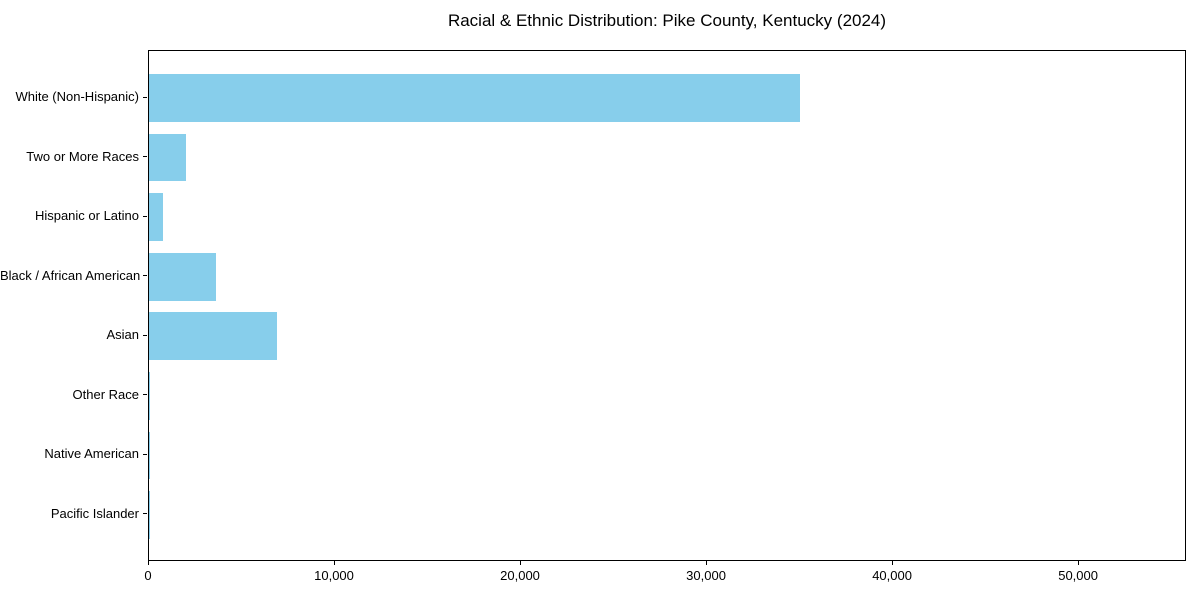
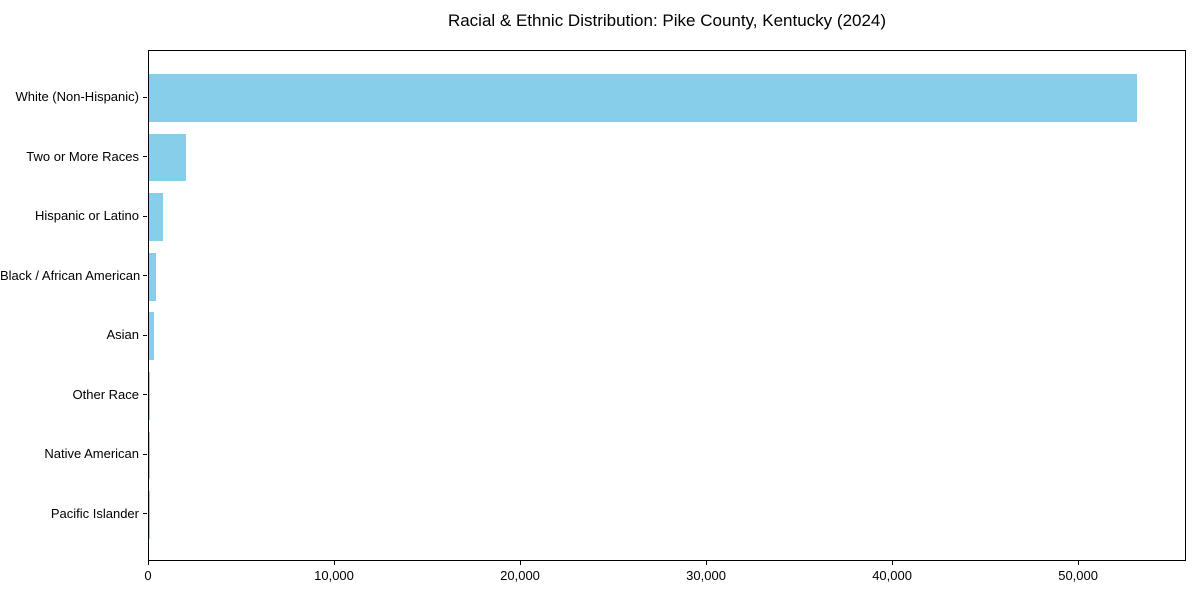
White (Non-Hispanic): 35000 -> 53100
Black / African American: 3600 -> 400
Asian: 6900 -> 300
